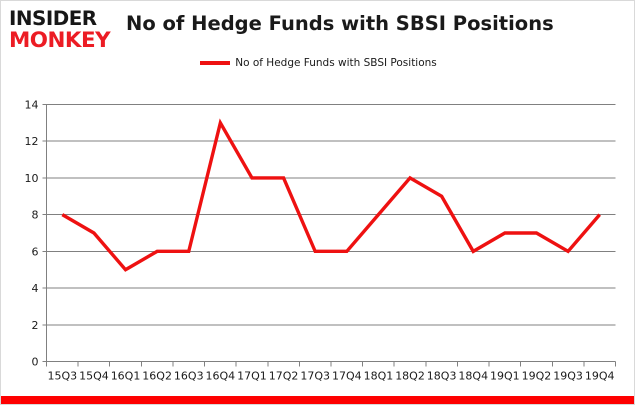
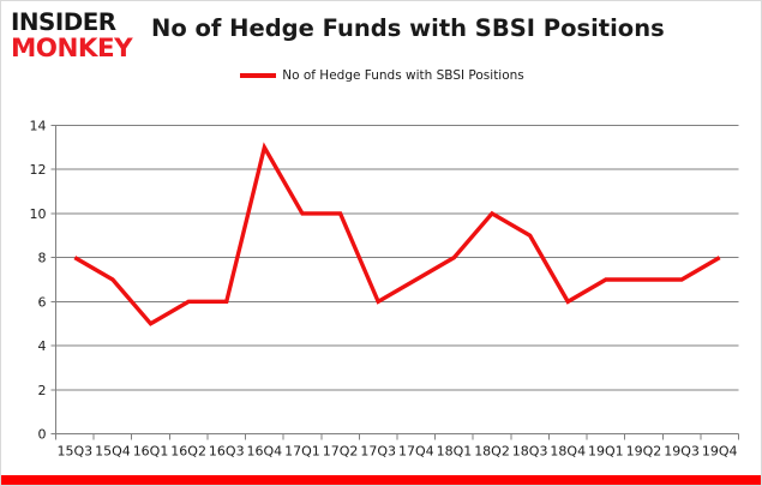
17Q4: 6 -> 7
19Q3: 6 -> 7
